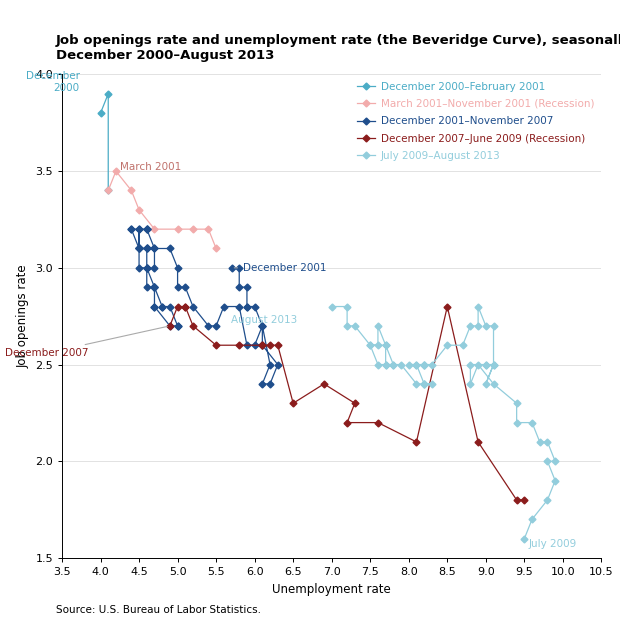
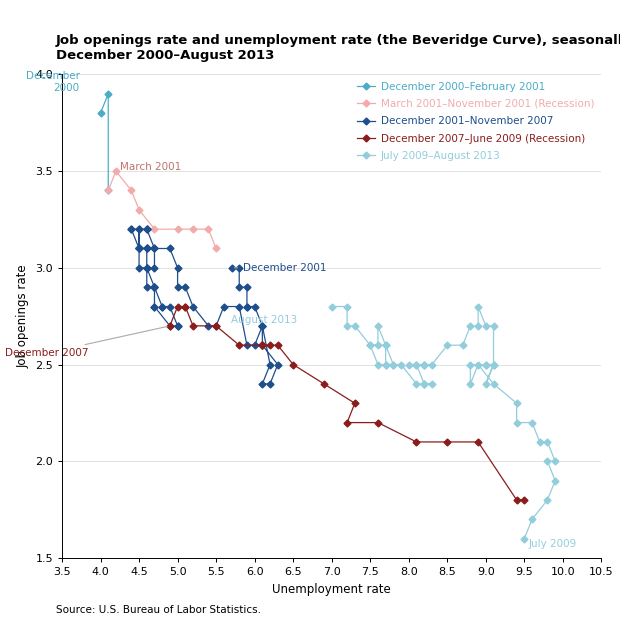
December 2007–June 2009 (Recession)/5.5: 2.6 -> 2.7
December 2007–June 2009 (Recession)/6.5: 2.3 -> 2.5
December 2007–June 2009 (Recession)/8.5: 2.8 -> 2.1
